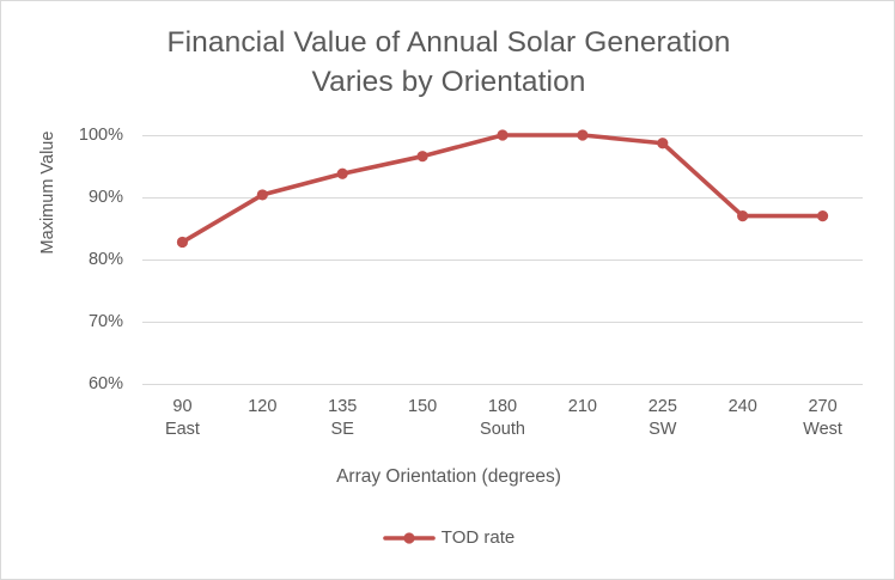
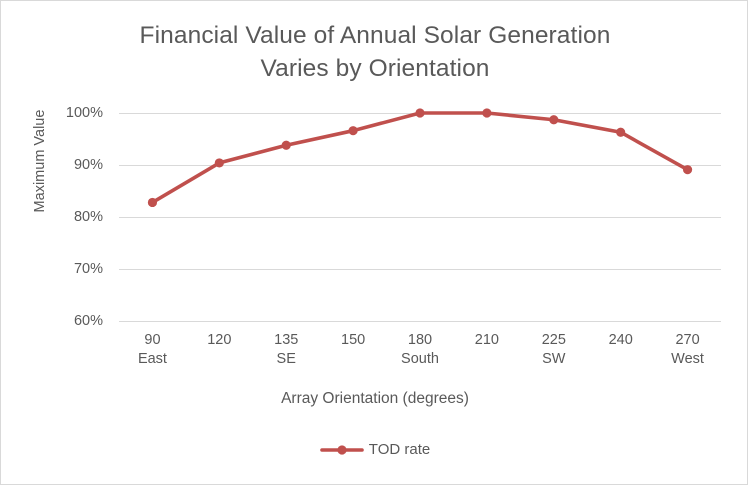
240: 87% -> 96%
270: 87% -> 89%
